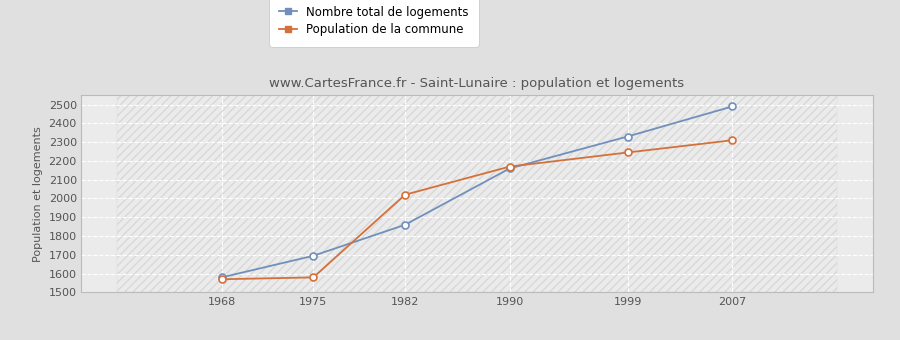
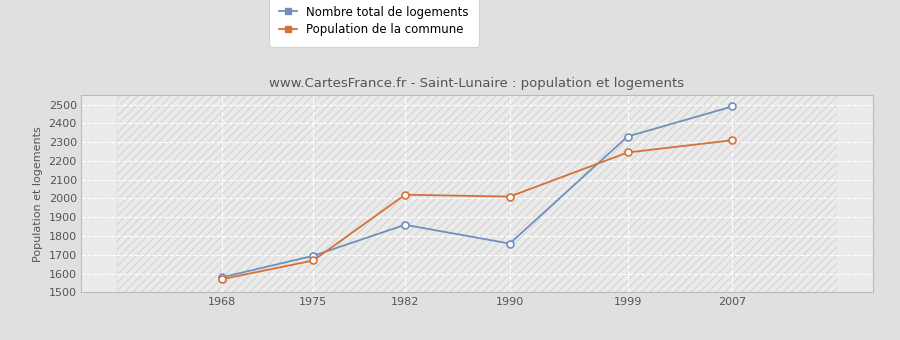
Population de la commune/1975: 1580 -> 1670
Nombre total de logements/1990: 2160 -> 1760
Population de la commune/1990: 2170 -> 2010
